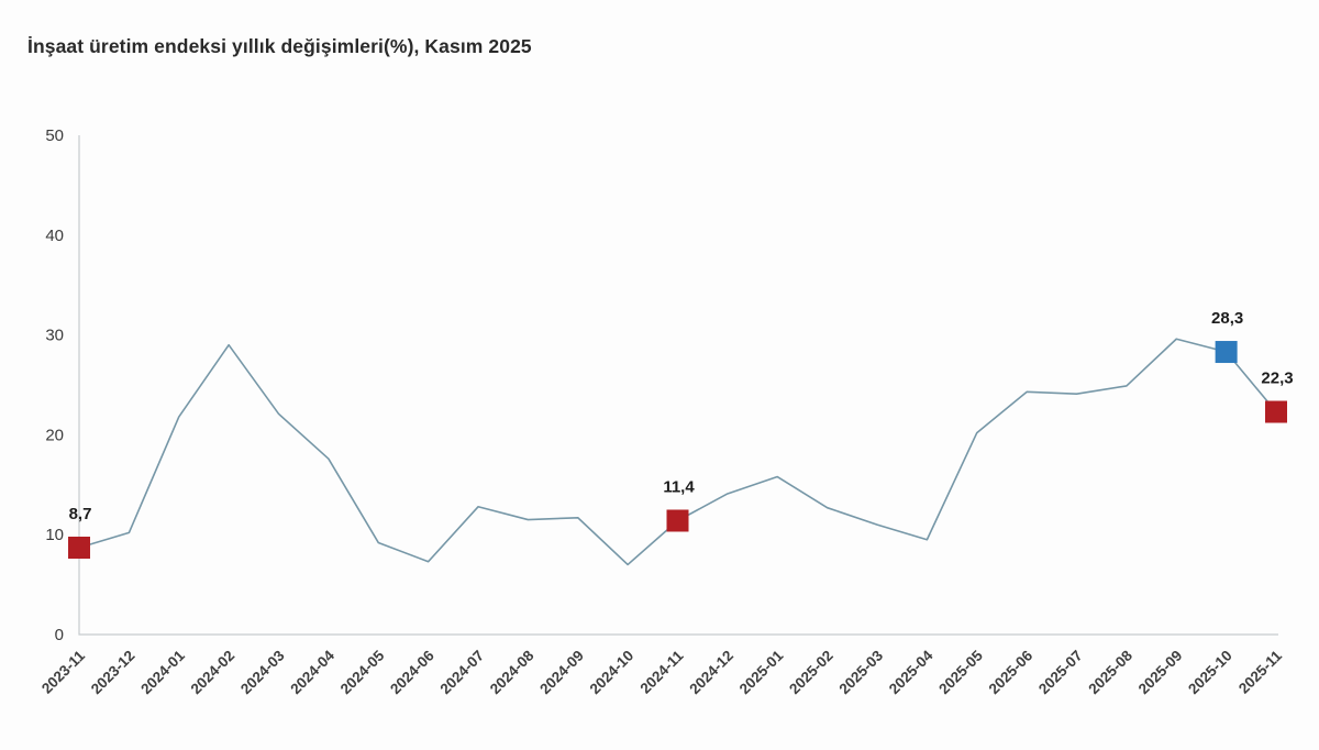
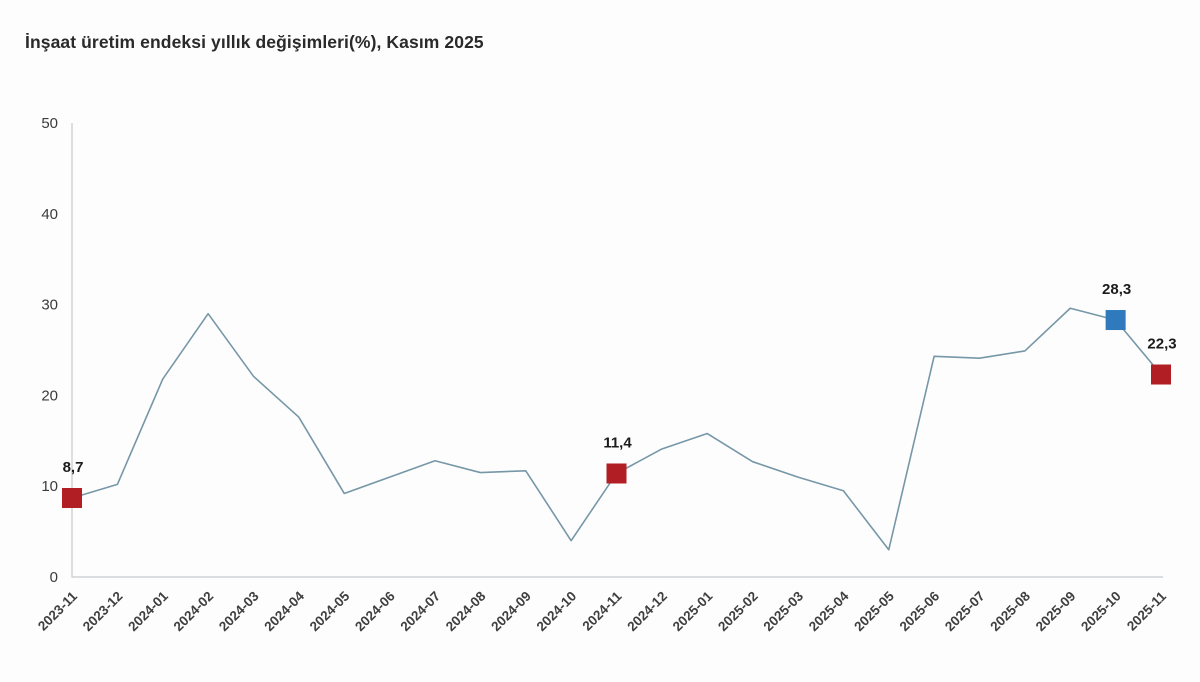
2024-06: 7 -> 11
2024-10: 7 -> 4
2025-05: 20 -> 3
